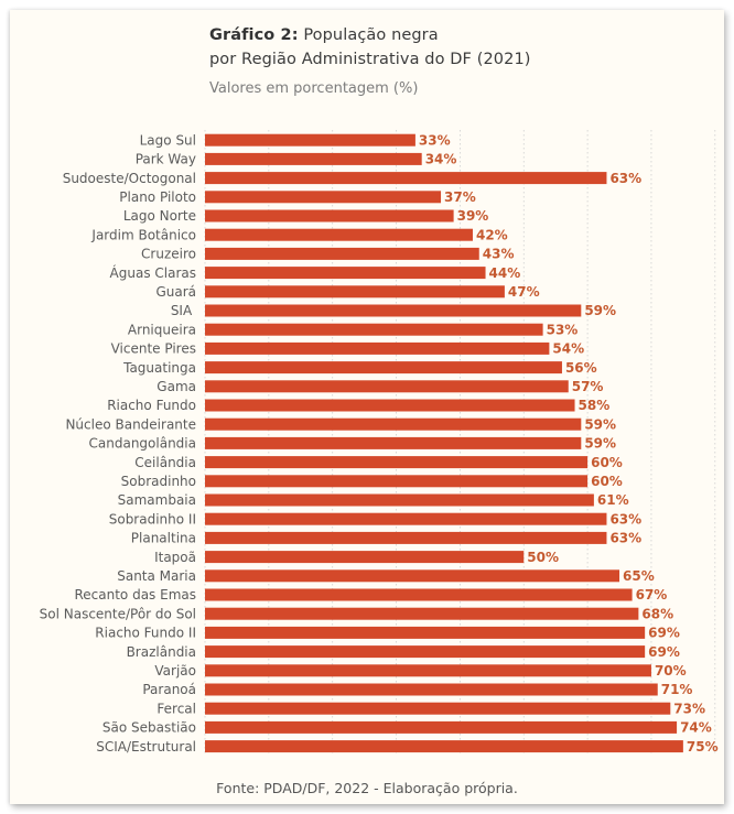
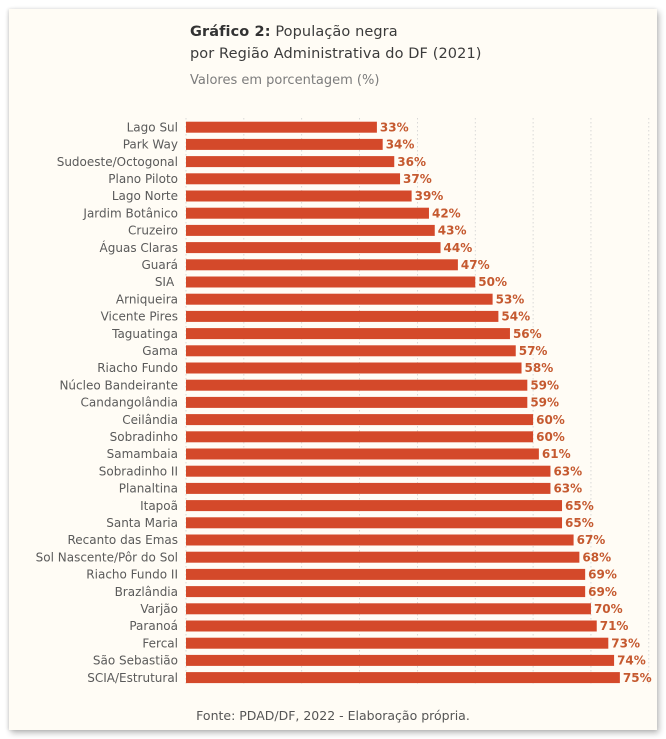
Sudoeste/Octogonal: 63% -> 36%
SIA: 59% -> 50%
Itapoã: 50% -> 65%
